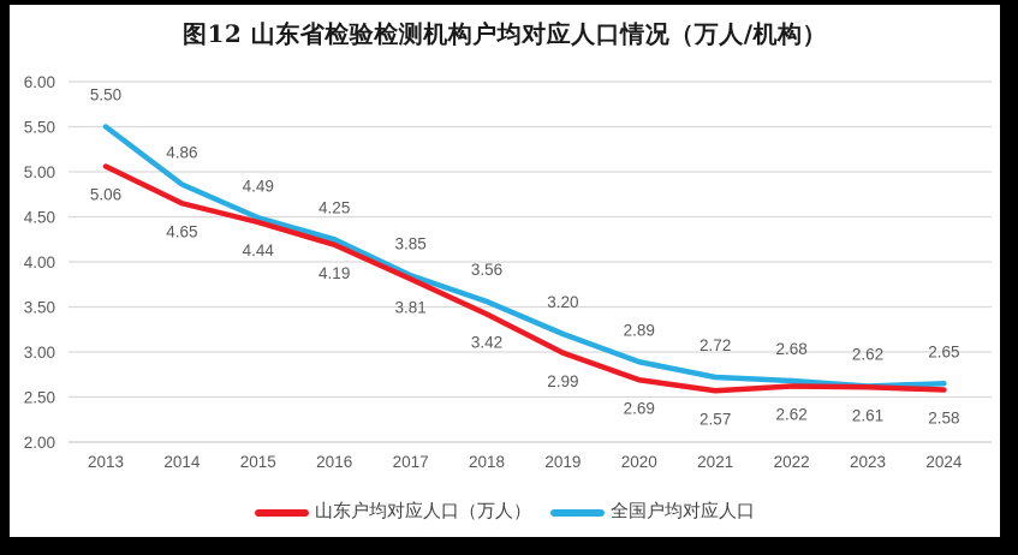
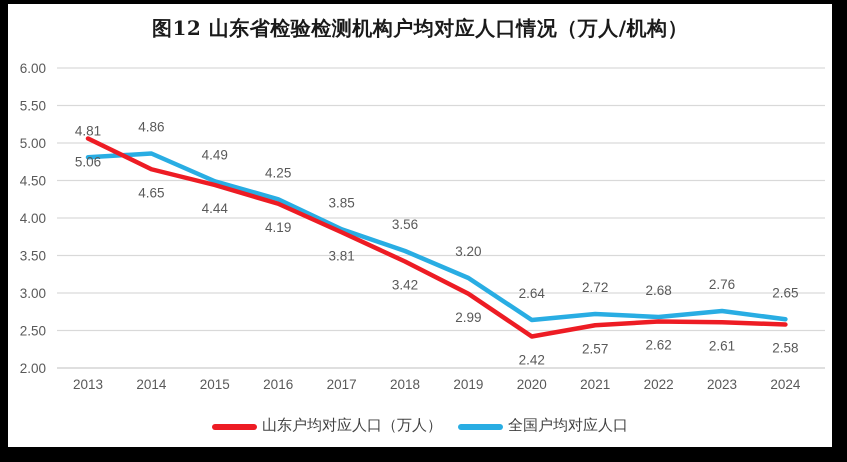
全国户均对应人口/2013: 5.50 -> 4.81
山东户均对应人口（万人）/2020: 2.69 -> 2.42
全国户均对应人口/2020: 2.89 -> 2.64
全国户均对应人口/2023: 2.62 -> 2.76
